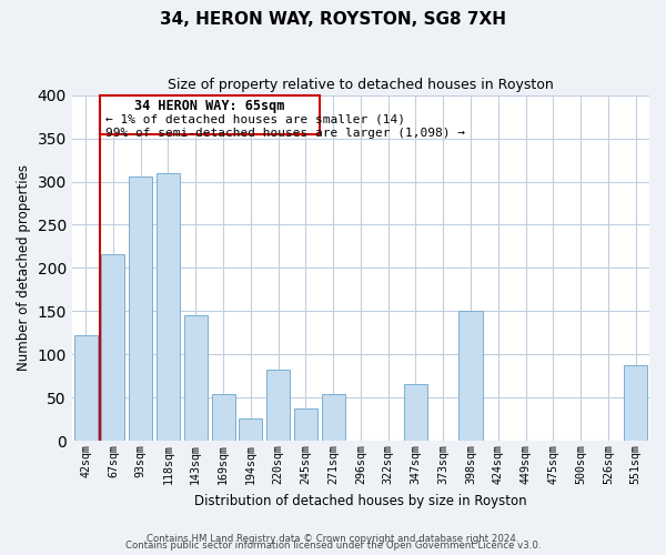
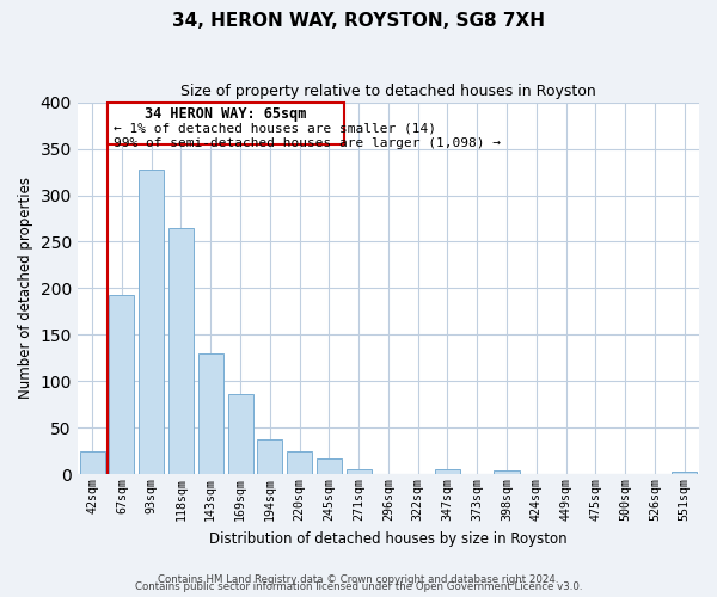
42sqm: 122 -> 25
67sqm: 216 -> 193
93sqm: 306 -> 328
118sqm: 310 -> 265
143sqm: 146 -> 130
169sqm: 54 -> 87
194sqm: 26 -> 38
220sqm: 82 -> 25
245sqm: 38 -> 17
271sqm: 54 -> 6
347sqm: 66 -> 5
398sqm: 150 -> 4
551sqm: 88 -> 3
